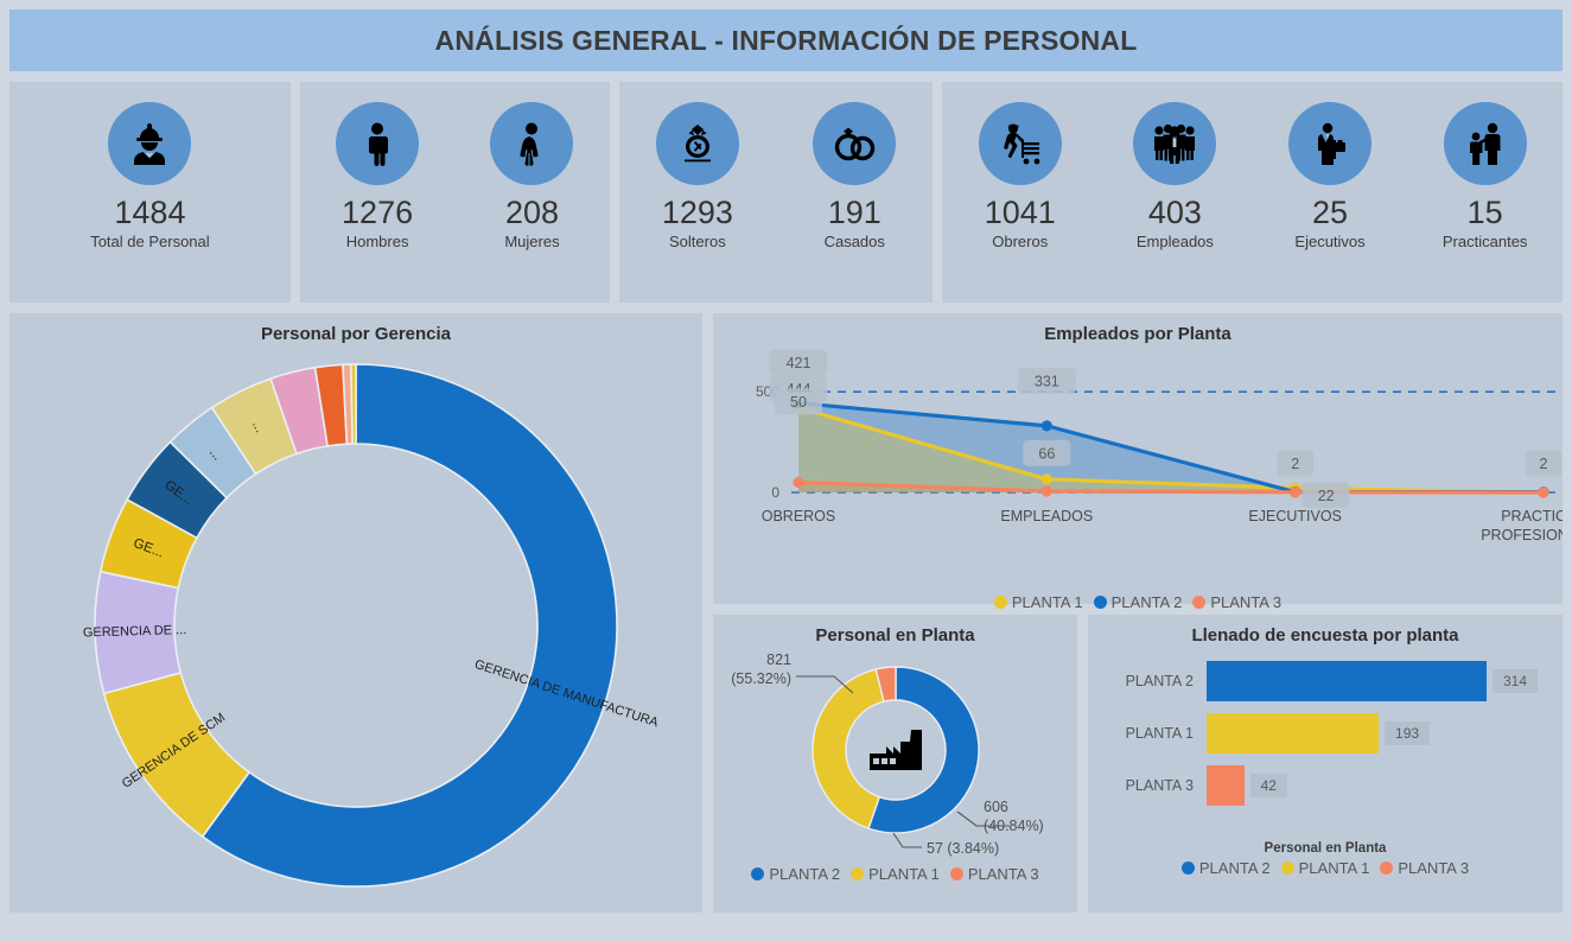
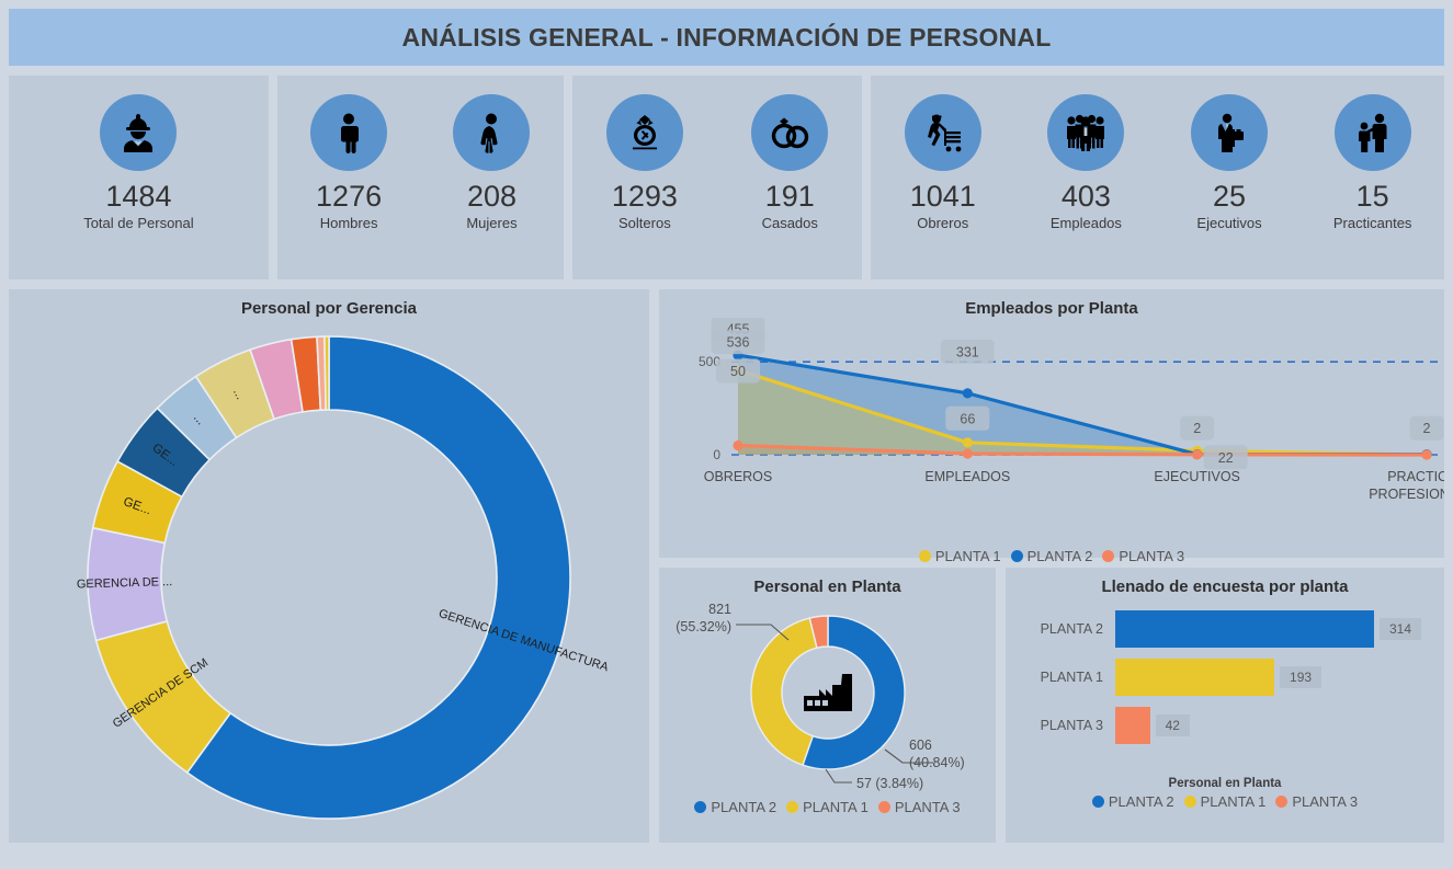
Empleados por Planta/PLANTA 1/OBREROS: 421 -> 455
Empleados por Planta/PLANTA 2/OBREROS: 444 -> 536
